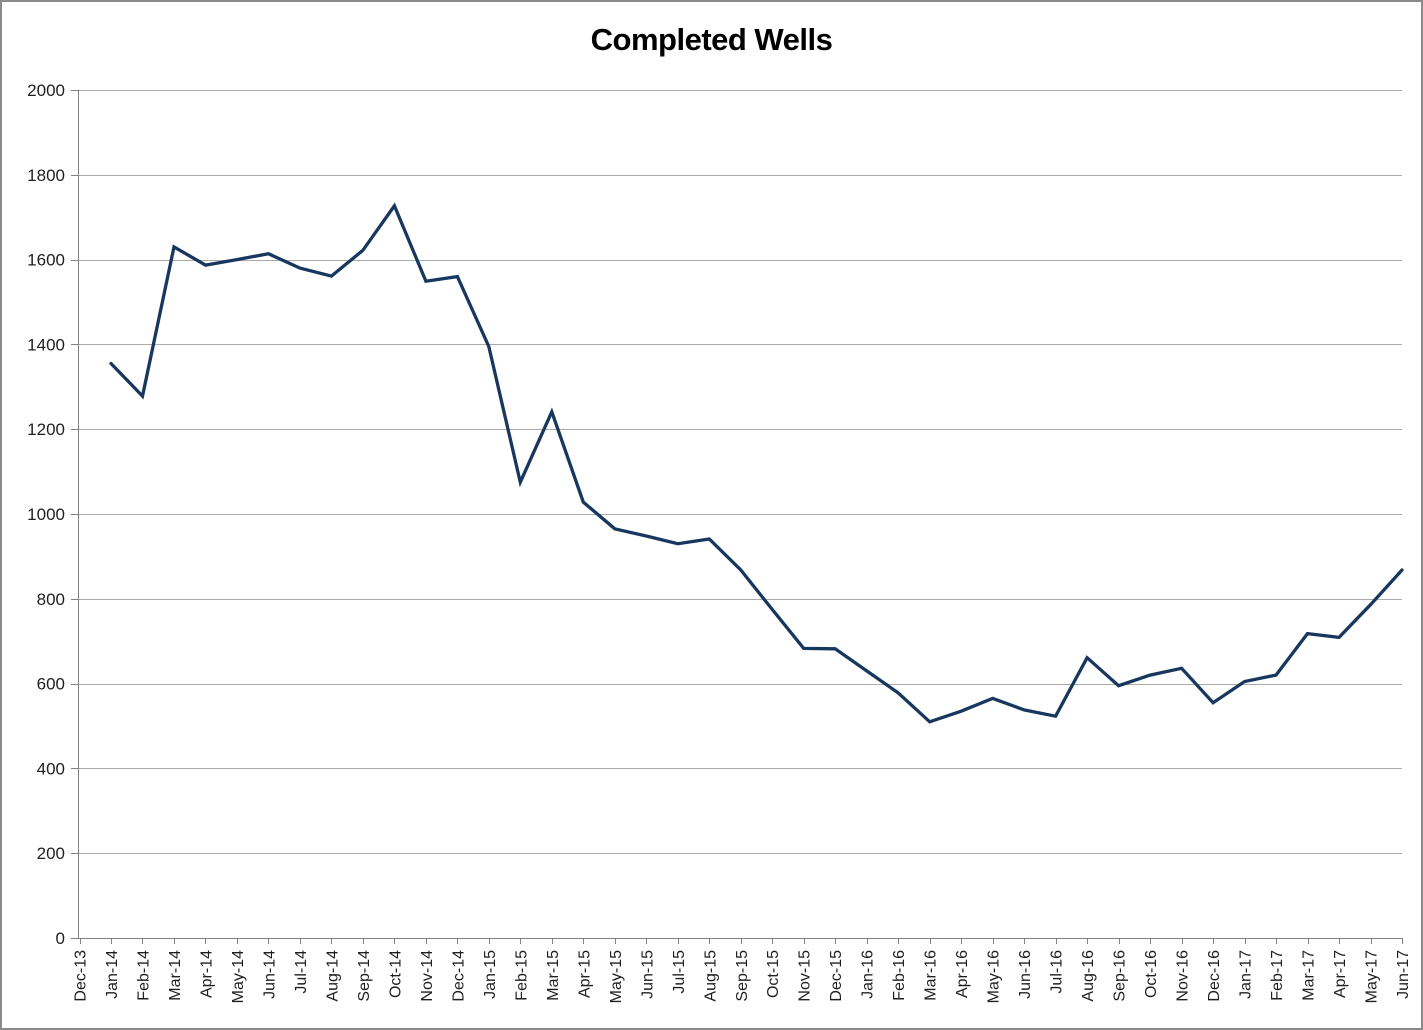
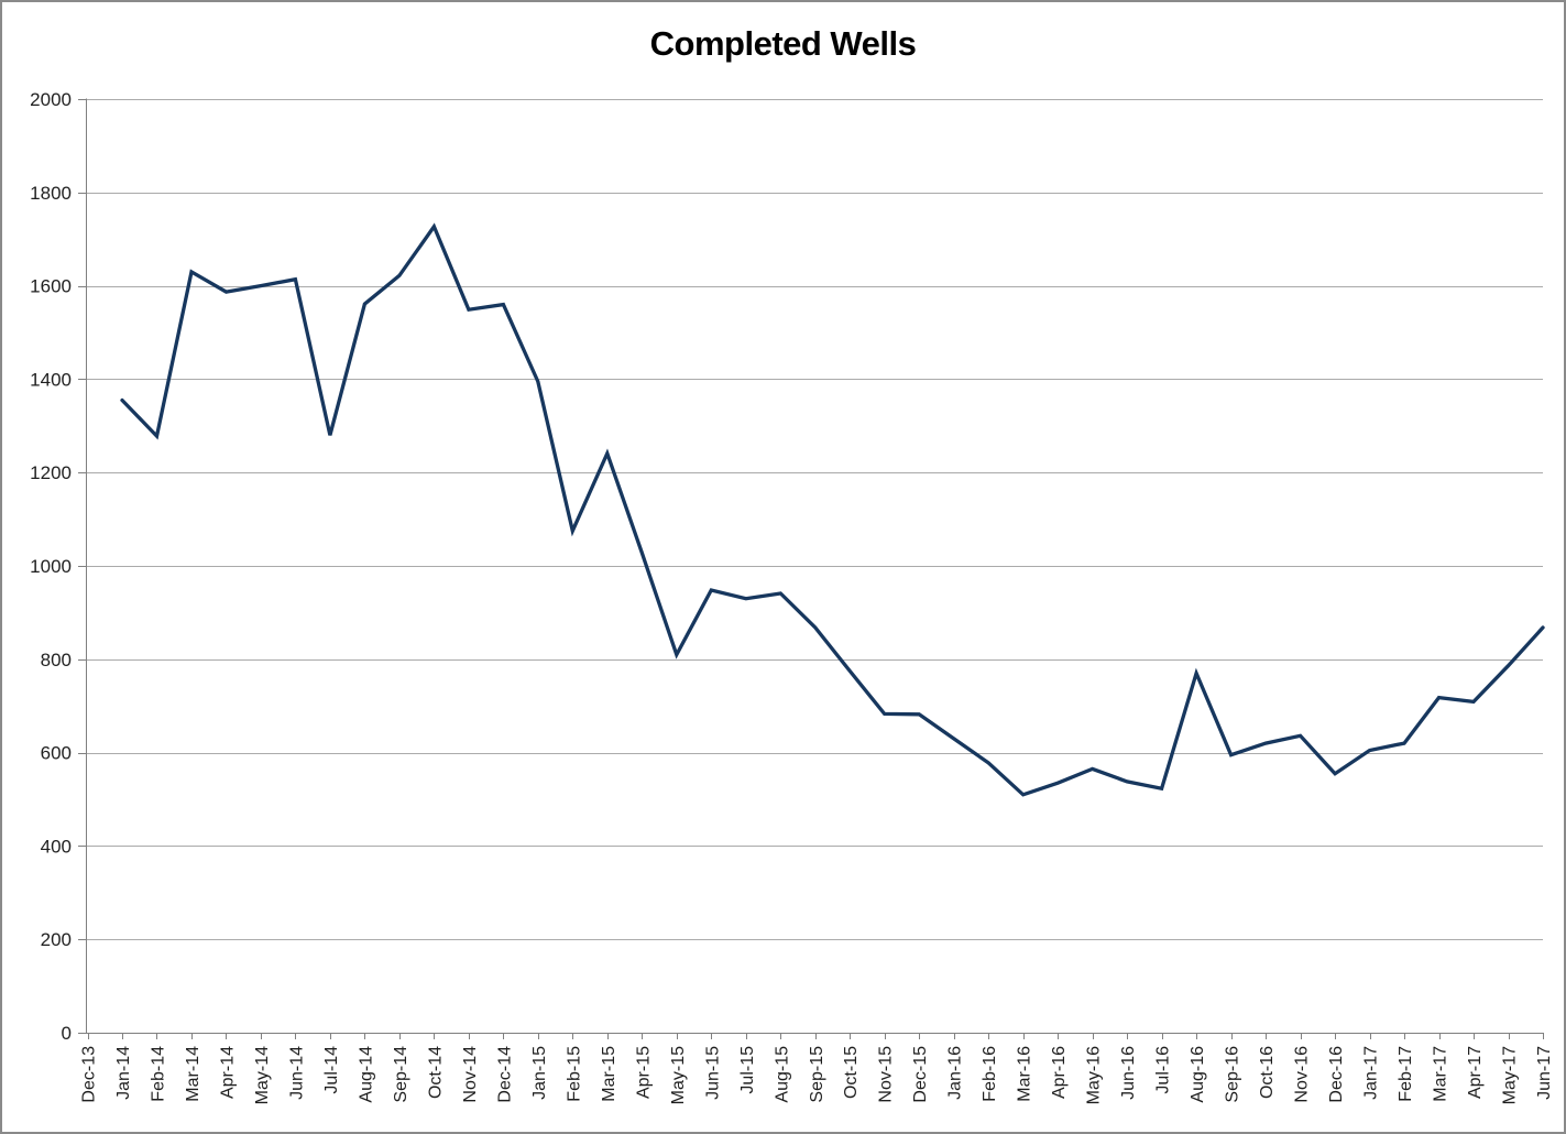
Jul-14: 1580 -> 1280
May-15: 960 -> 810
Aug-16: 660 -> 770
